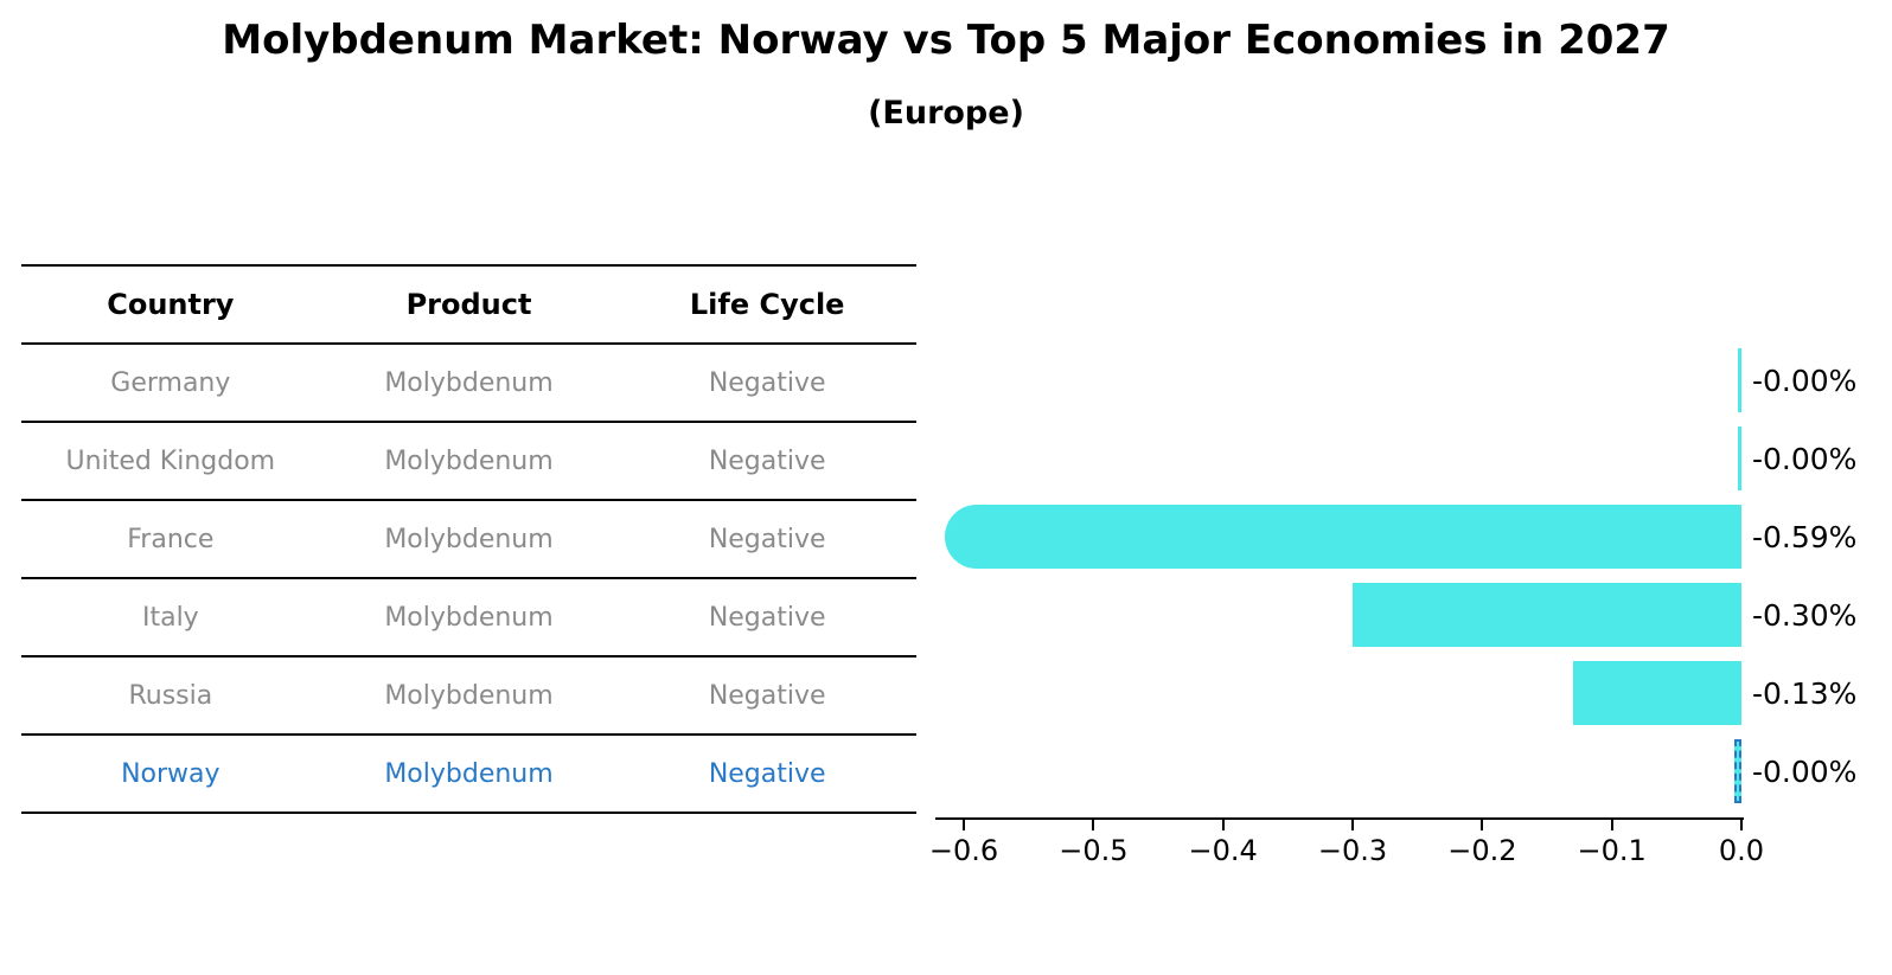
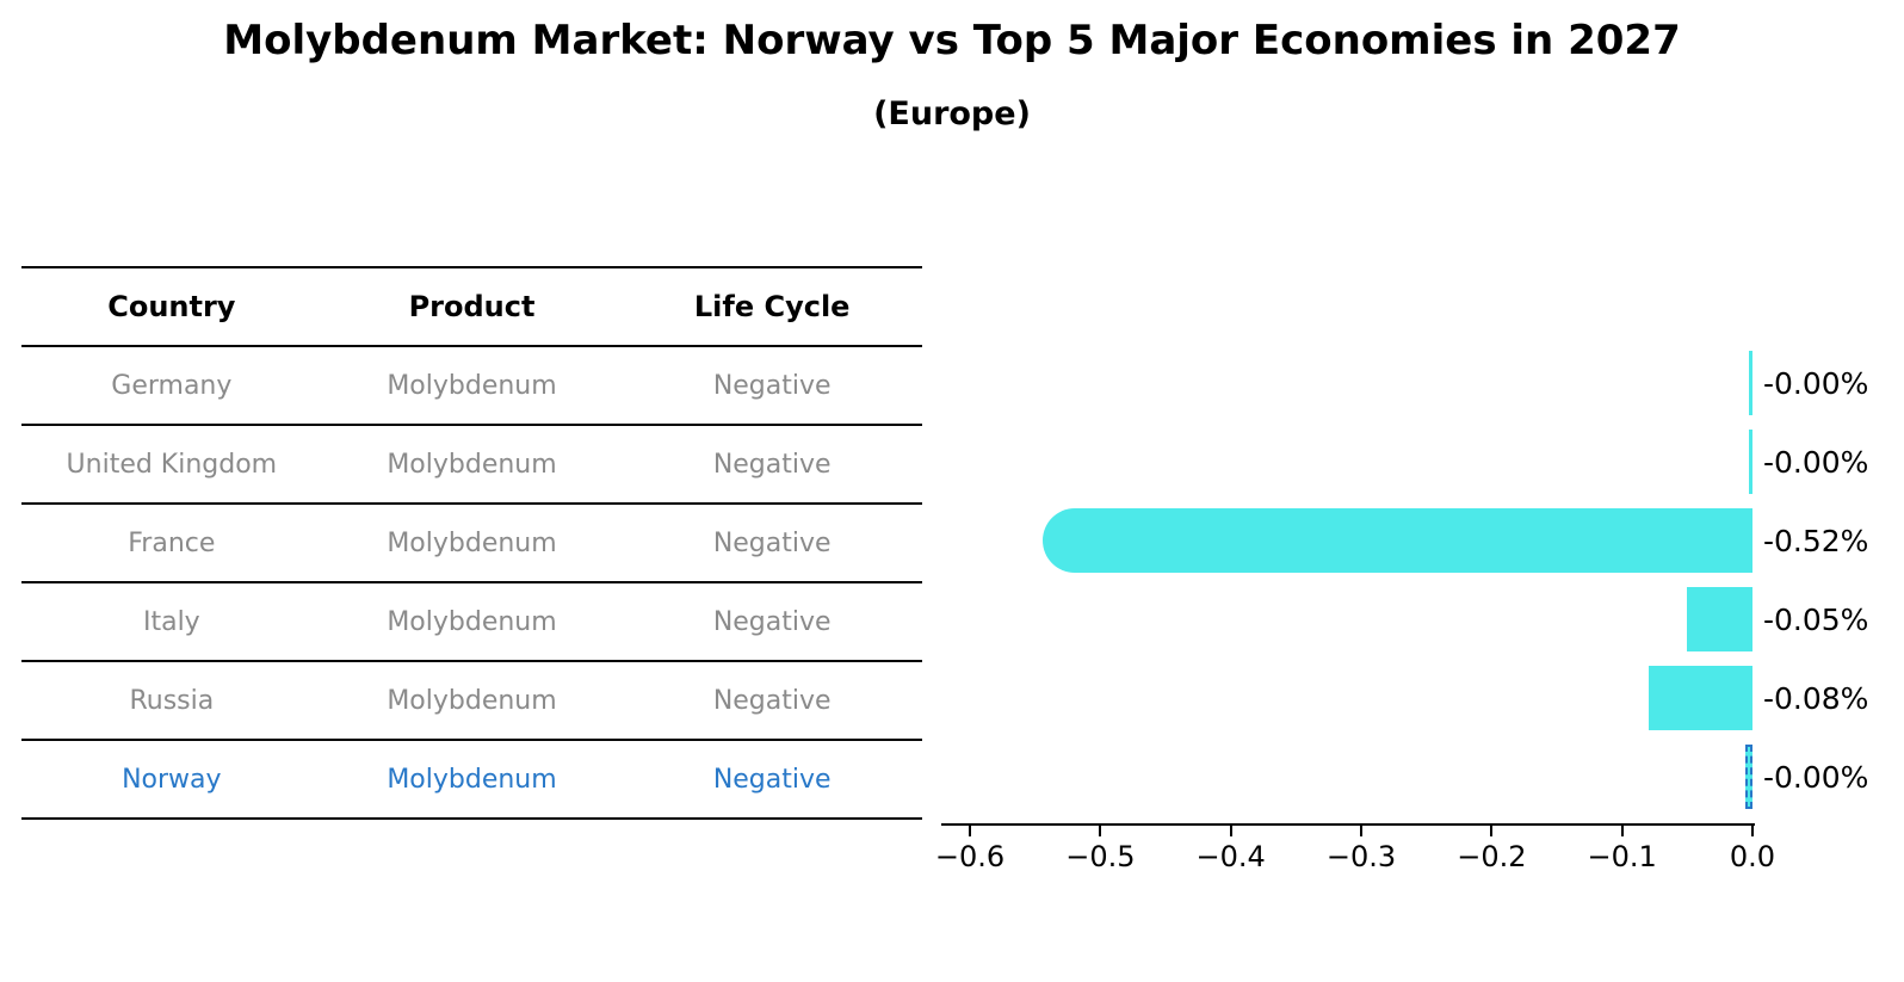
France: -0.59% -> -0.52%
Italy: -0.30% -> -0.05%
Russia: -0.13% -> -0.08%
